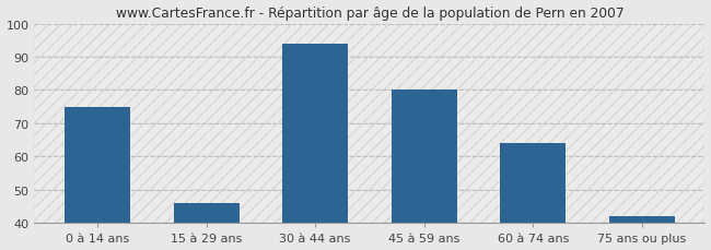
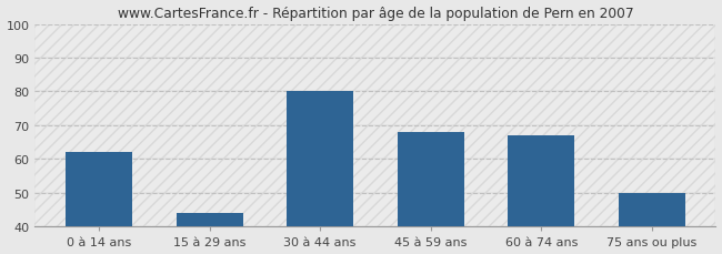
0 à 14 ans: 75 -> 62
15 à 29 ans: 46 -> 44
30 à 44 ans: 94 -> 80
45 à 59 ans: 80 -> 68
60 à 74 ans: 64 -> 67
75 ans ou plus: 42 -> 50
